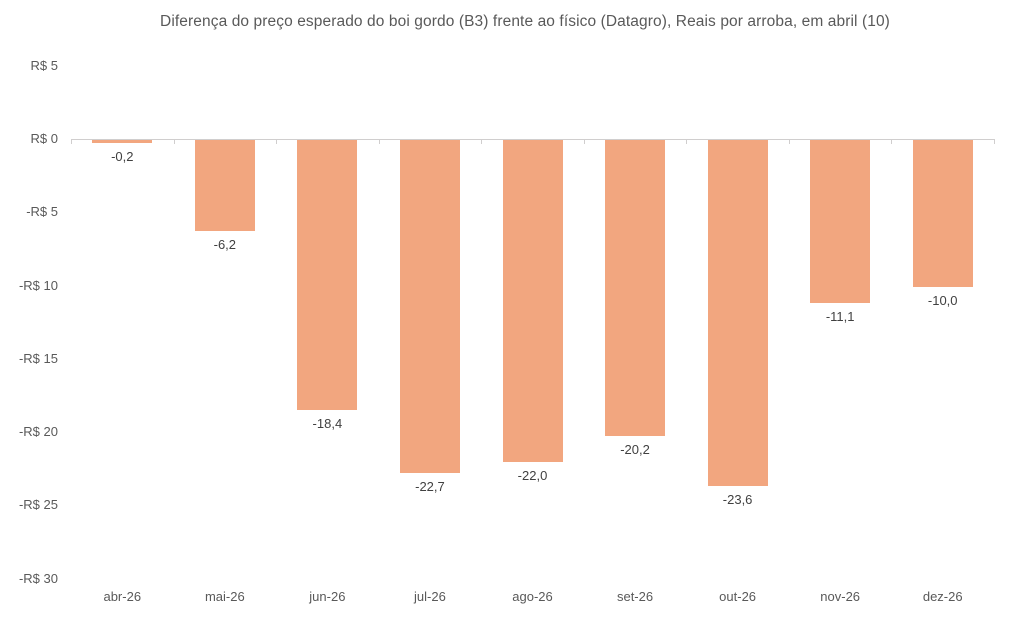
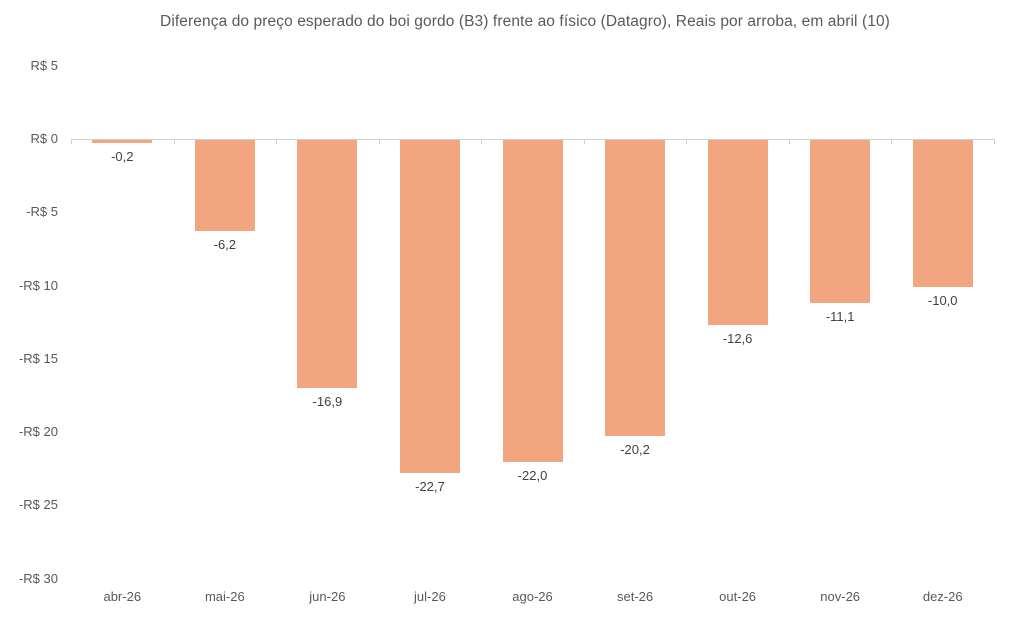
jun-26: -18,4 -> -16,9
out-26: -23,6 -> -12,6
